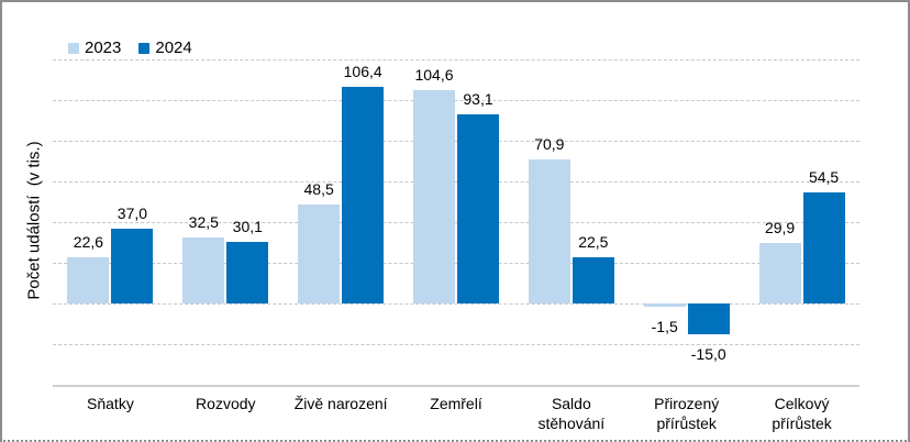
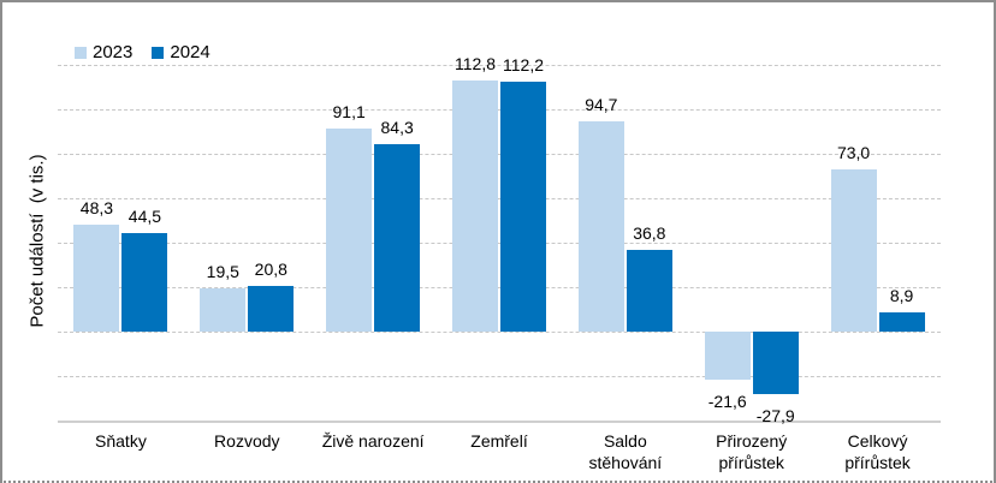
2023/Sňatky: 22,6 -> 48,3
2024/Sňatky: 37,0 -> 44,5
2023/Rozvody: 32,5 -> 19,5
2024/Rozvody: 30,1 -> 20,8
2023/Živě narození: 48,5 -> 91,1
2024/Živě narození: 106,4 -> 84,3
2023/Zemřelí: 104,6 -> 112,8
2024/Zemřelí: 93,1 -> 112,2
2023/Saldo stěhování: 70,9 -> 94,7
2024/Saldo stěhování: 22,5 -> 36,8
2023/Přirozený přírůstek: -1,5 -> -21,6
2024/Přirozený přírůstek: -15,0 -> -27,9
2023/Celkový přírůstek: 29,9 -> 73,0
2024/Celkový přírůstek: 54,5 -> 8,9
